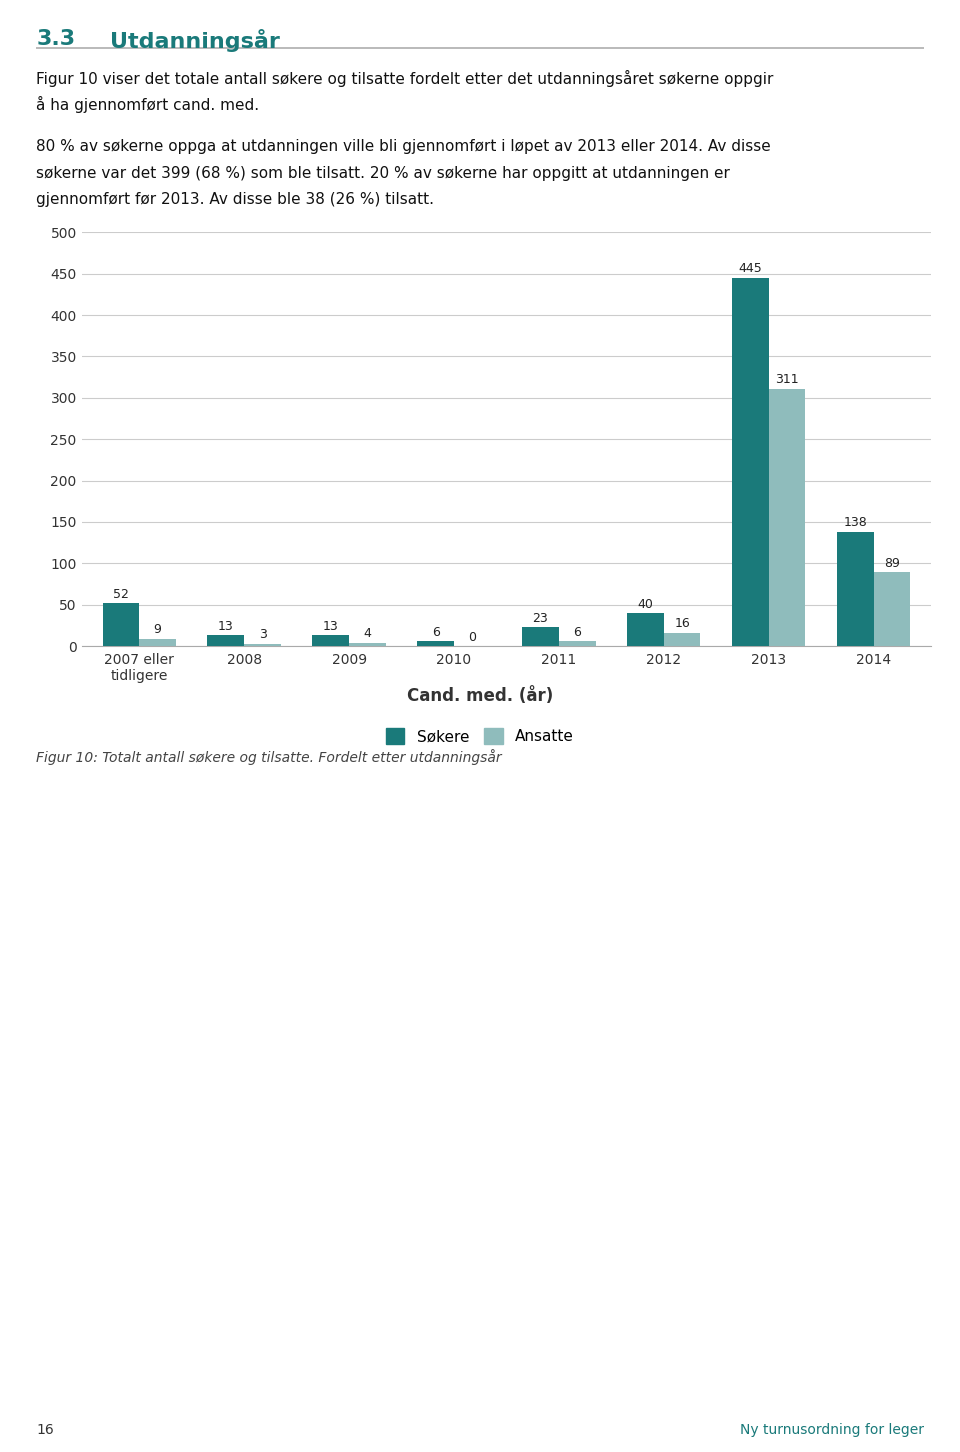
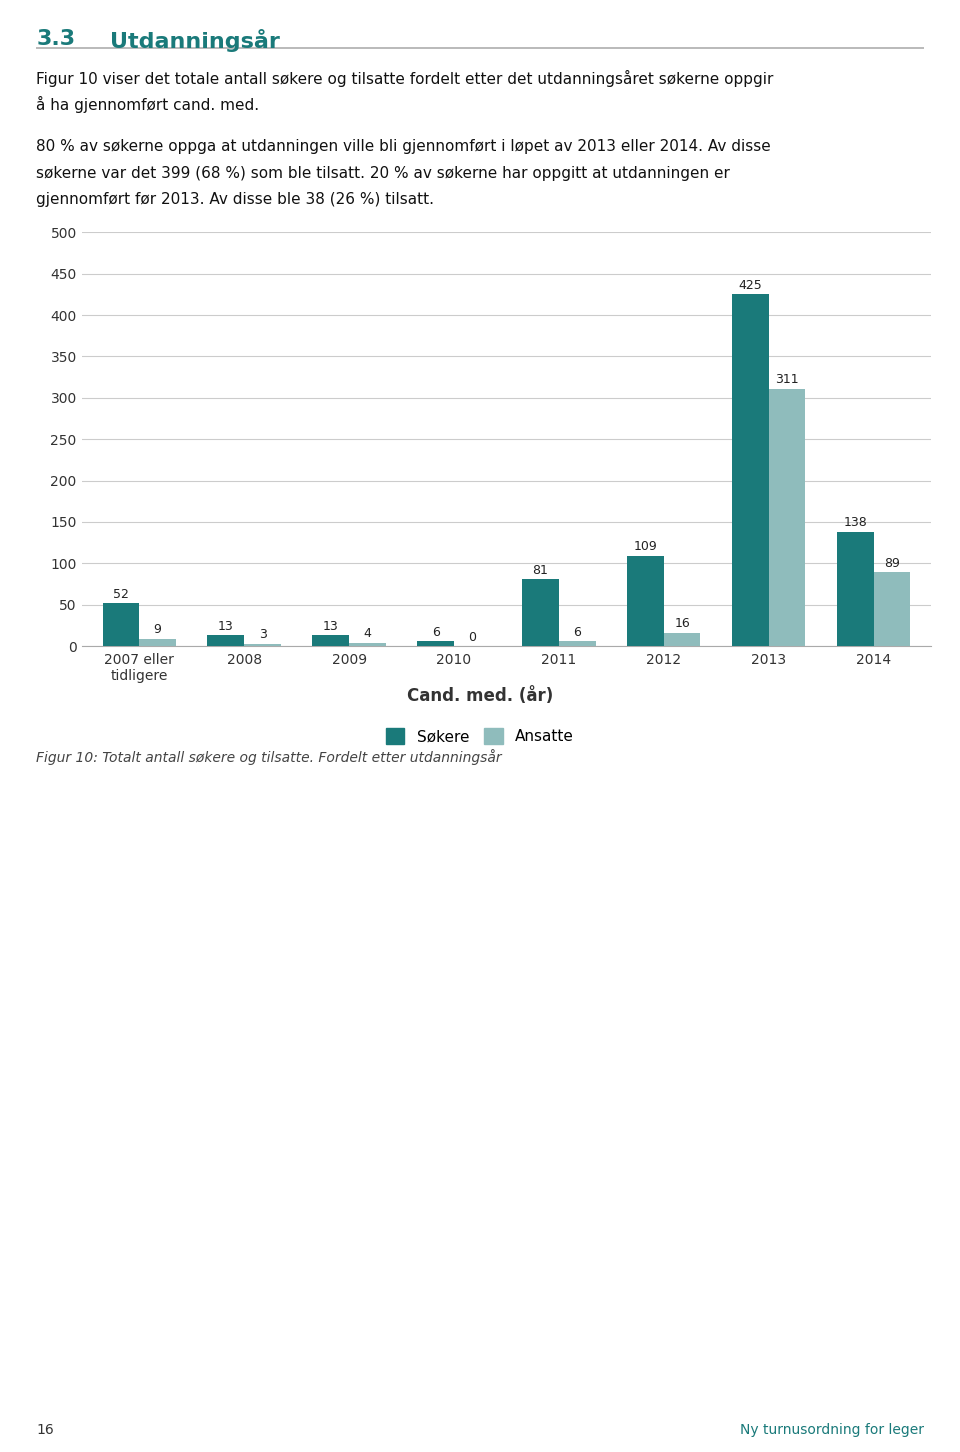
Søkere/2011: 23 -> 81
Søkere/2012: 40 -> 109
Søkere/2013: 445 -> 425
